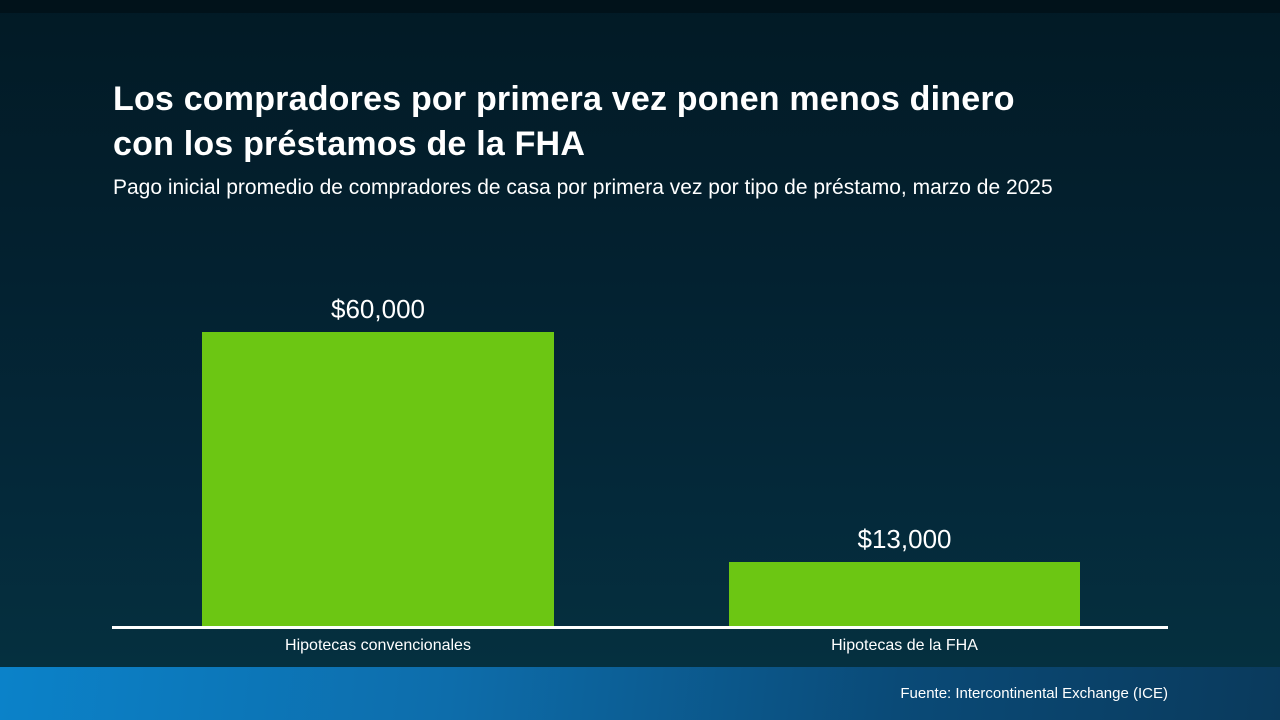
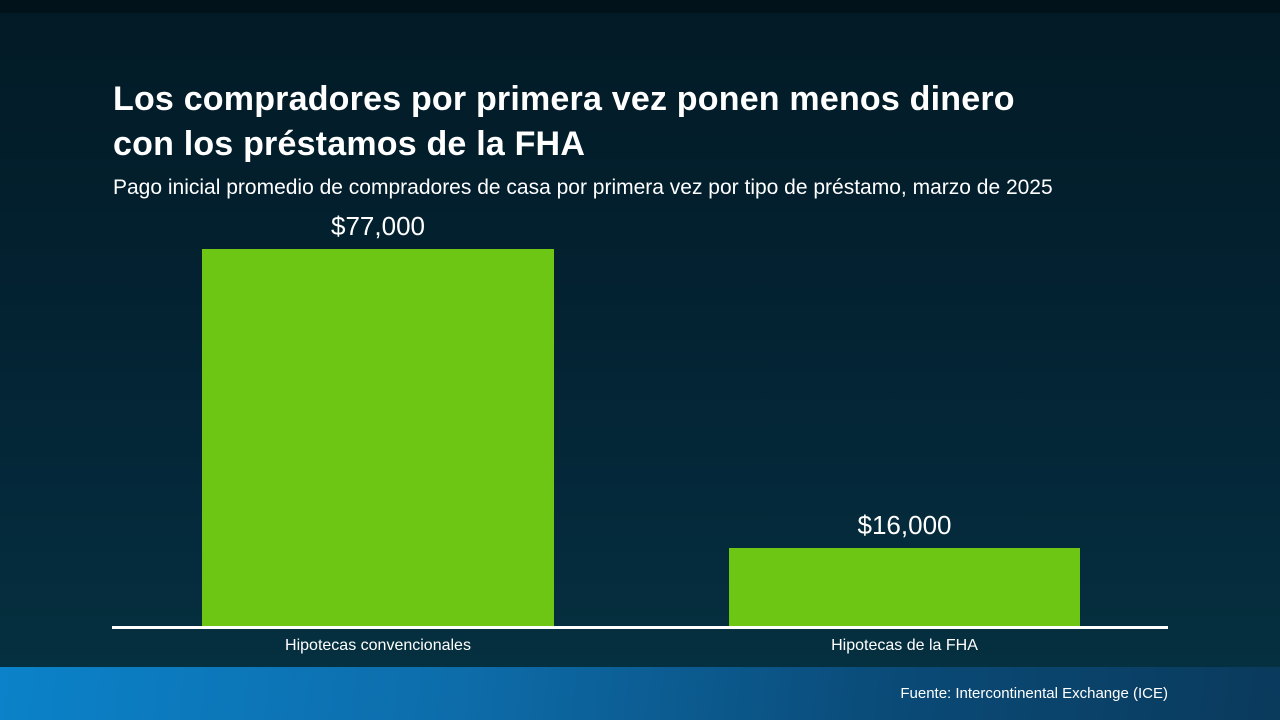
Hipotecas convencionales: $60,000 -> $77,000
Hipotecas de la FHA: $13,000 -> $16,000
